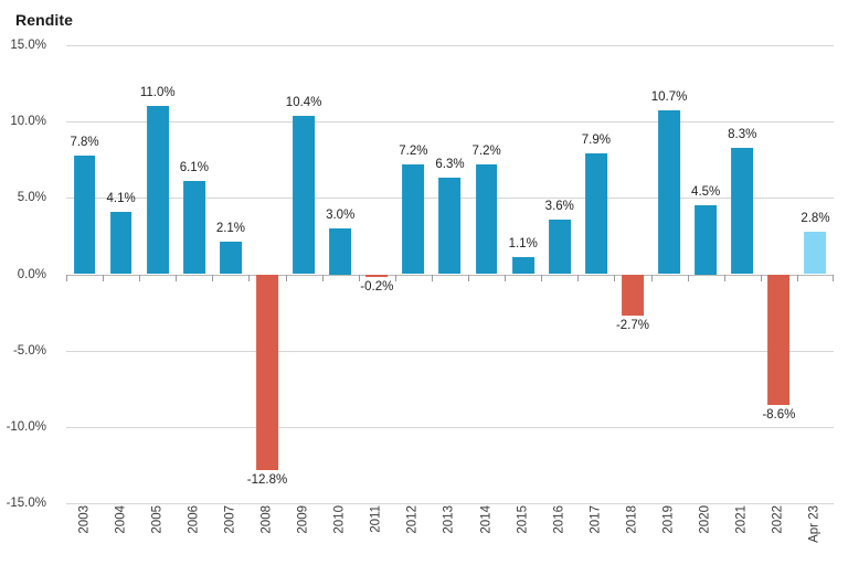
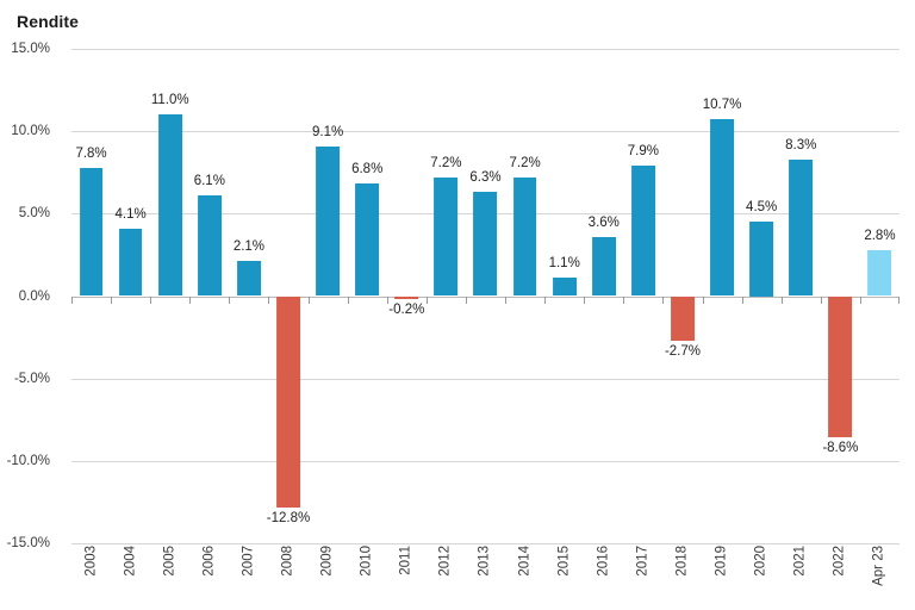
2009: 10.4% -> 9.1%
2010: 3.0% -> 6.8%
